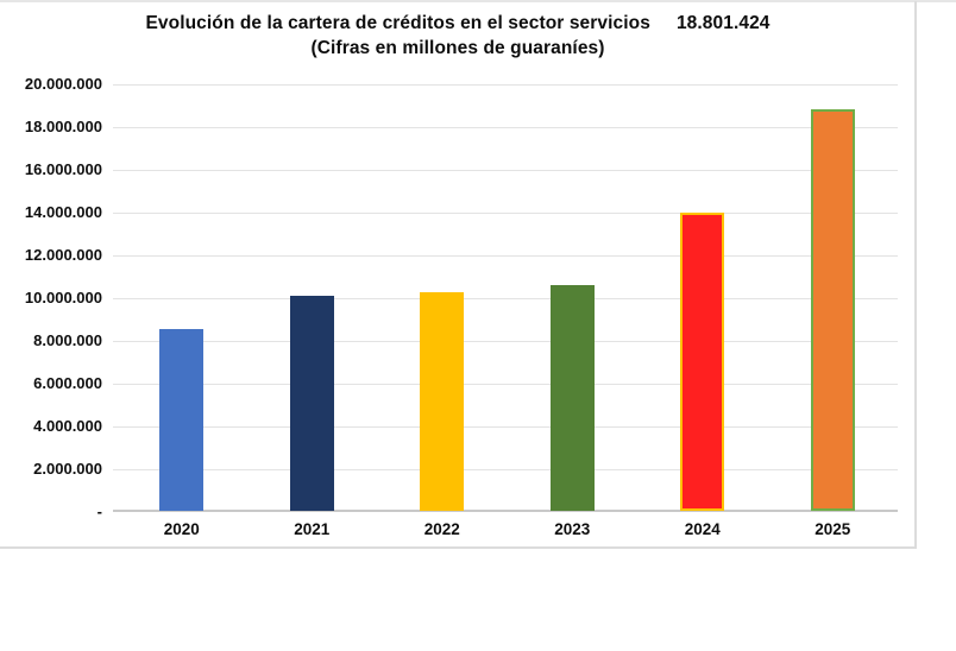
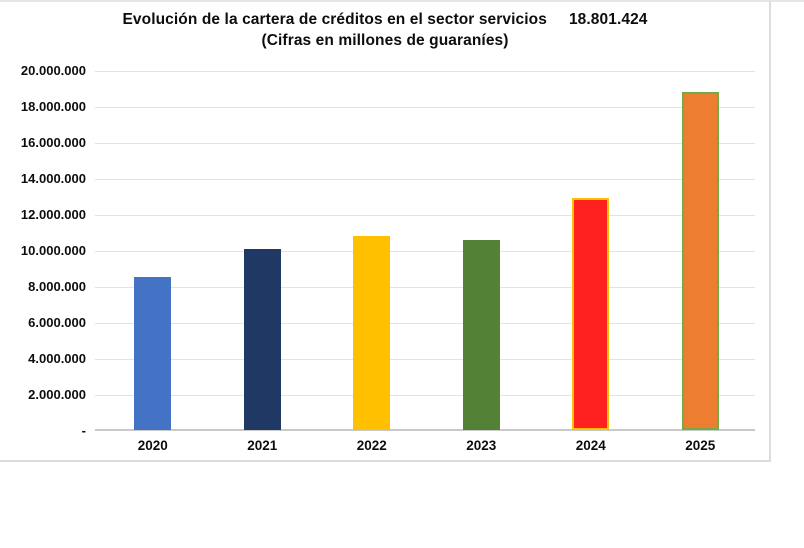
2022: 10200000 -> 10800000
2024: 13900000 -> 12900000
